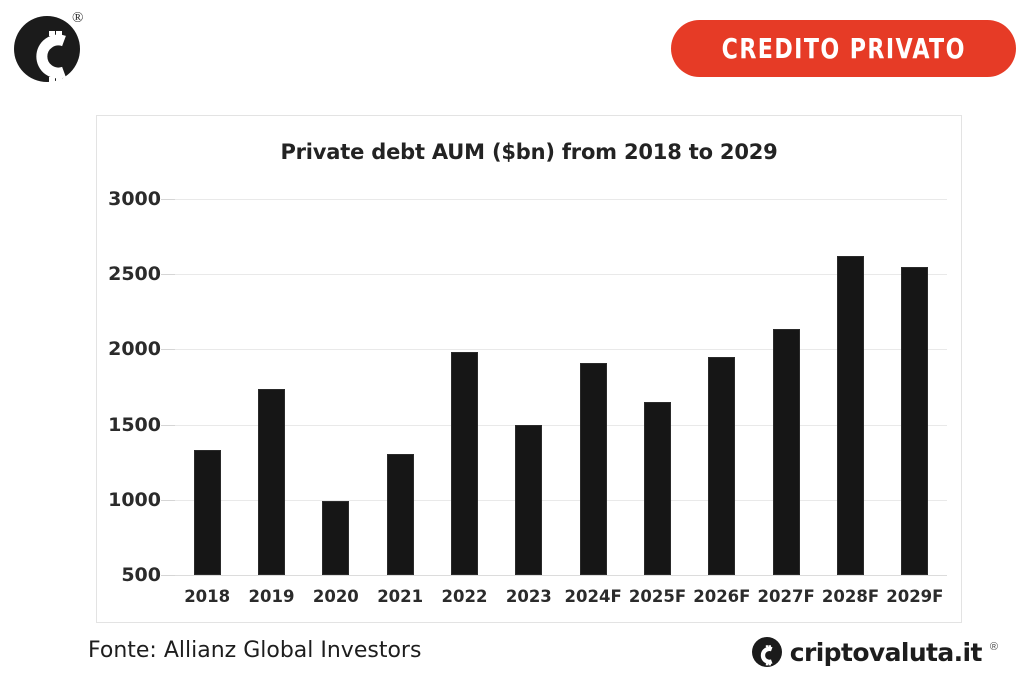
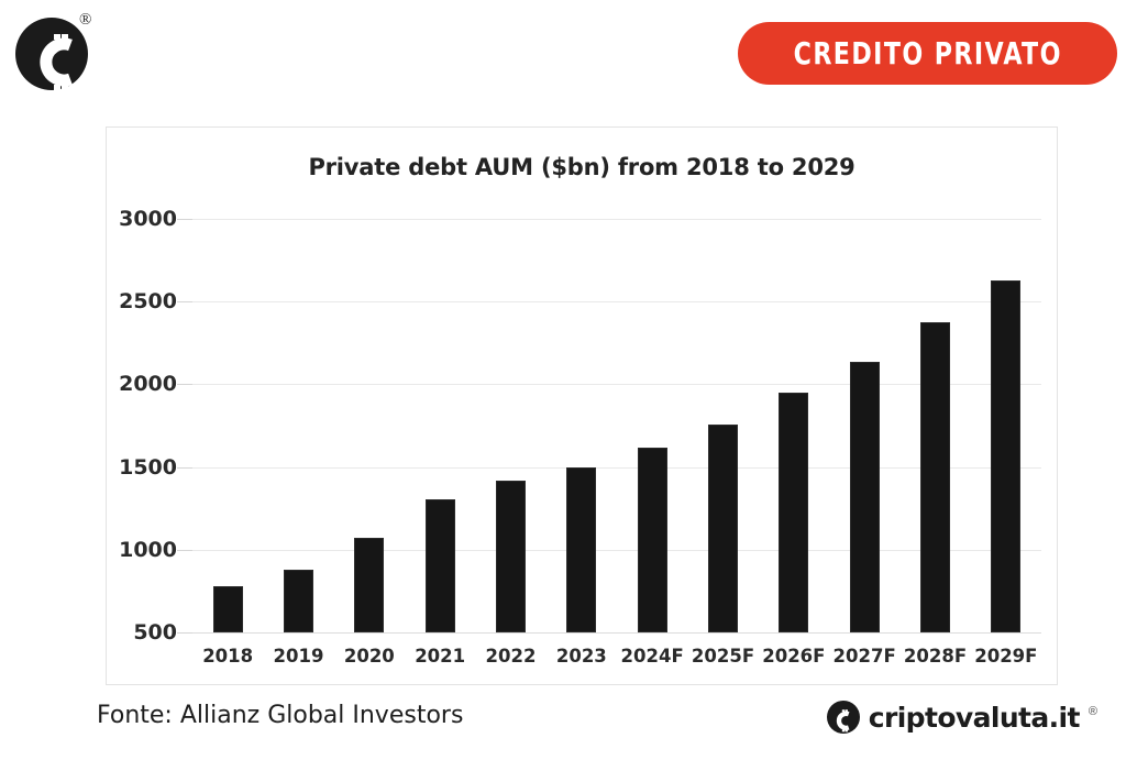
2018: 1330 -> 780
2019: 1740 -> 880
2020: 990 -> 1080
2022: 1980 -> 1420
2024F: 1910 -> 1620
2025F: 1650 -> 1760
2028F: 2620 -> 2380
2029F: 2550 -> 2630
